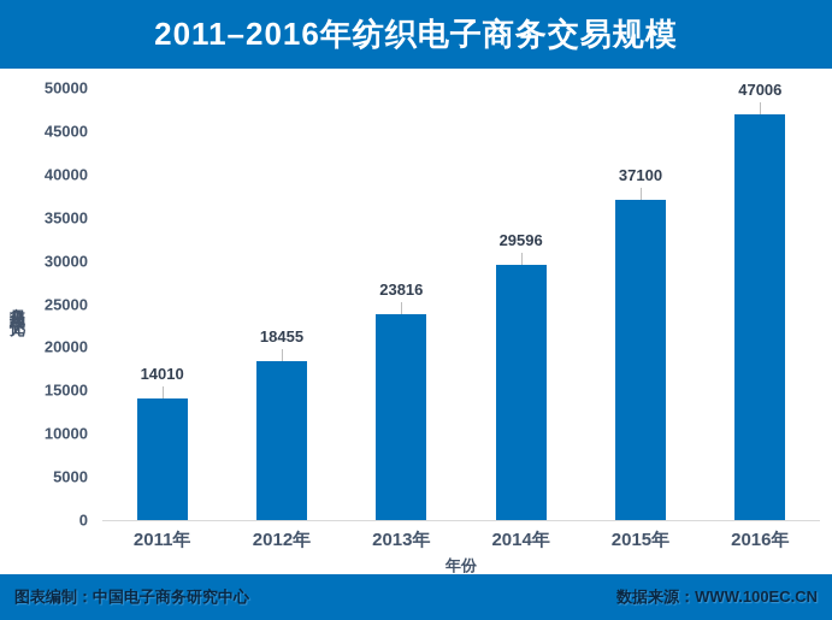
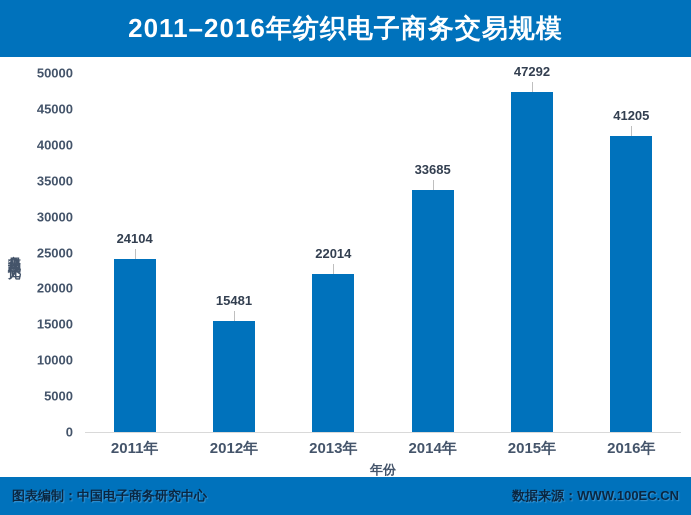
2011年: 14010 -> 24104
2012年: 18455 -> 15481
2013年: 23816 -> 22014
2014年: 29596 -> 33685
2015年: 37100 -> 47292
2016年: 47006 -> 41205
